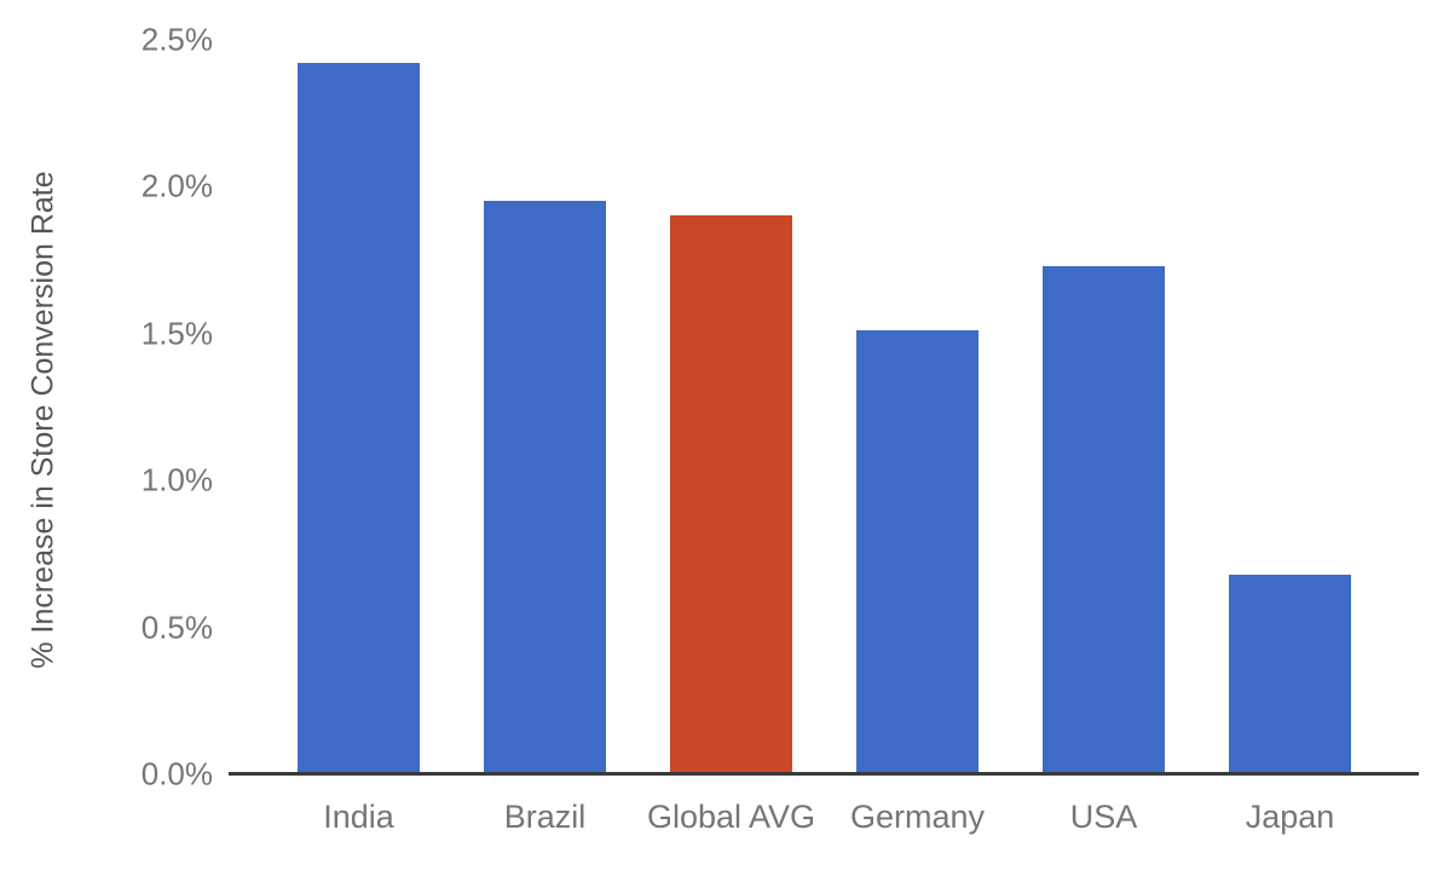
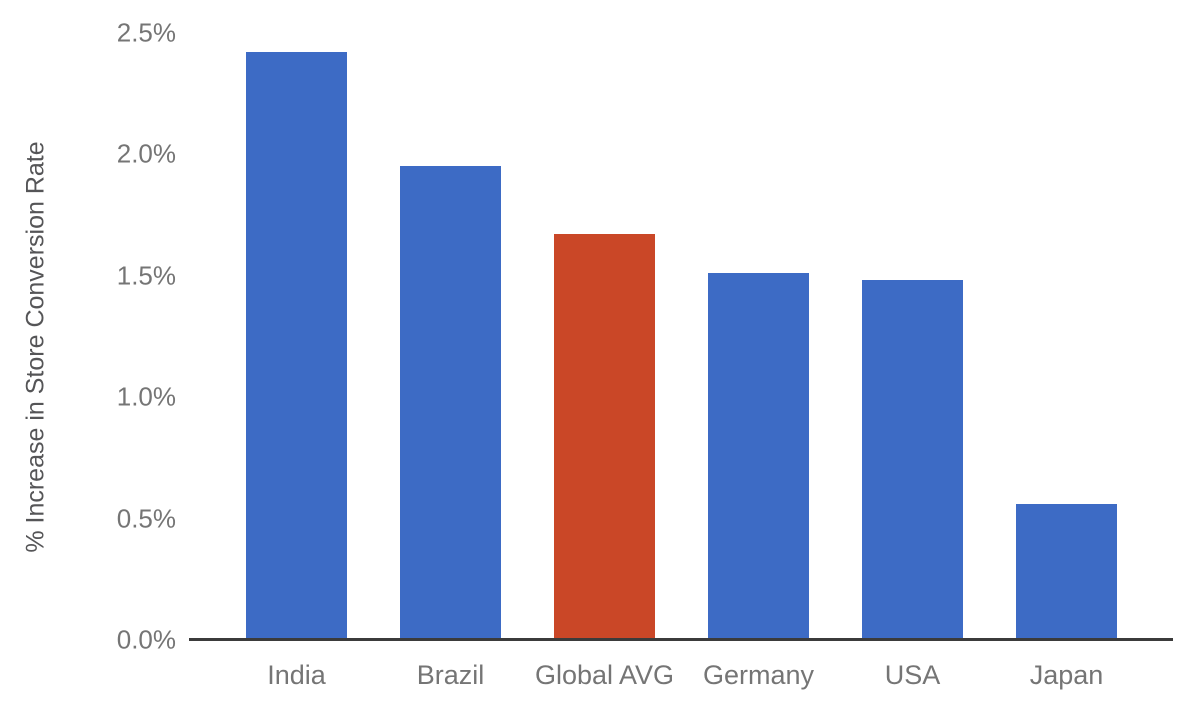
Global AVG: 1.90% -> 1.67%
USA: 1.73% -> 1.48%
Japan: 0.68% -> 0.56%
